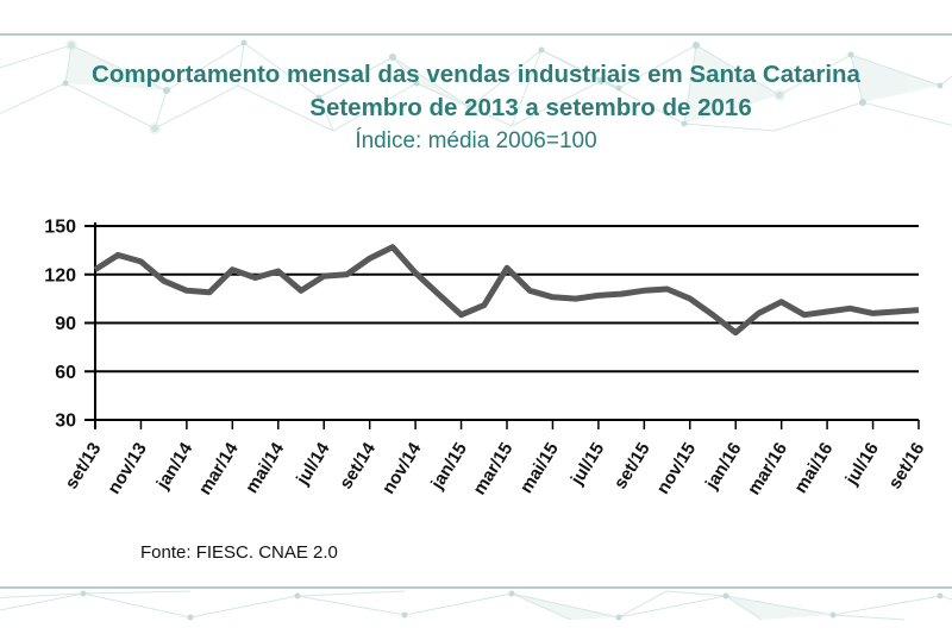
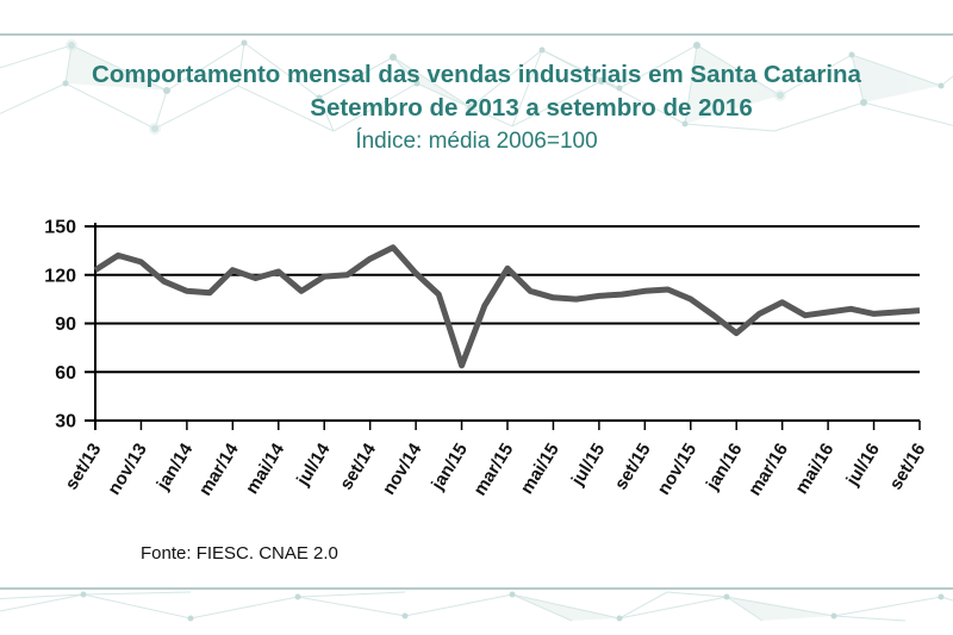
jan/15: 95 -> 64
